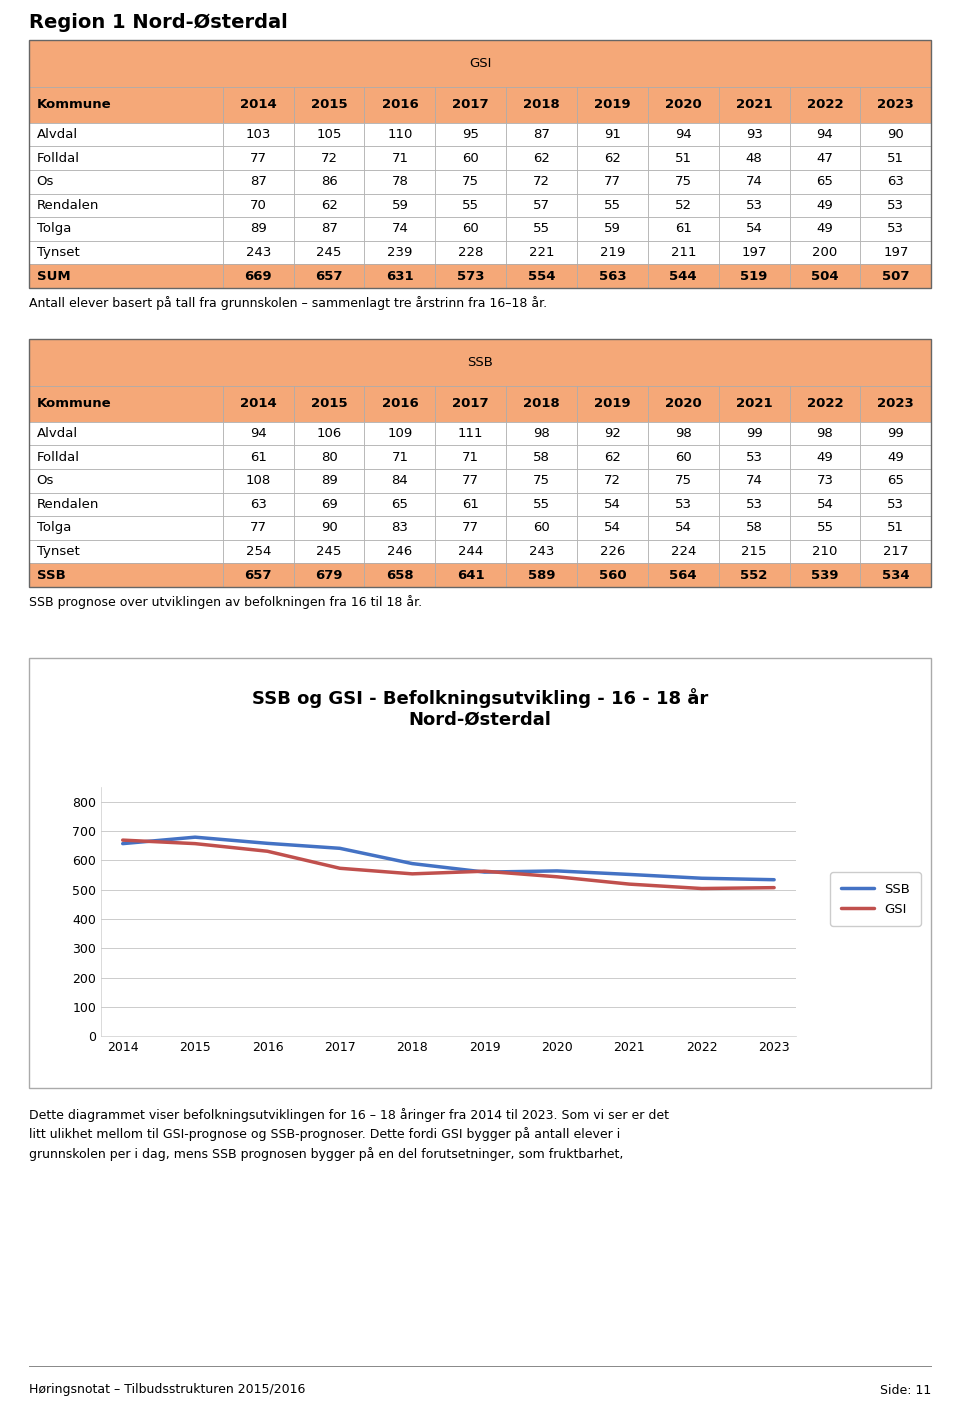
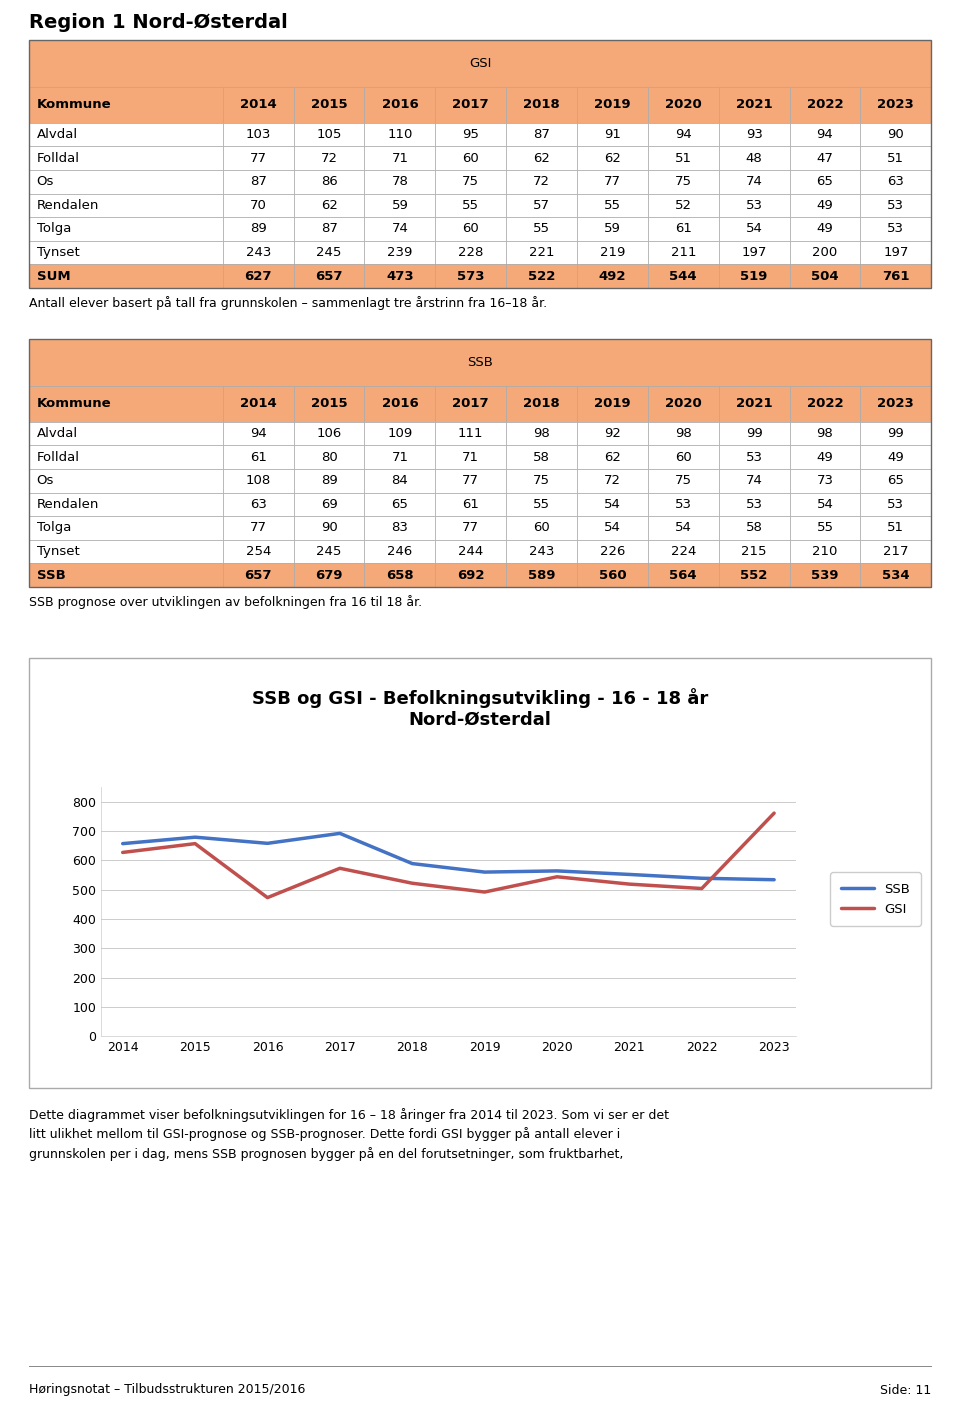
GSI/2014: 669 -> 627
GSI/2016: 631 -> 473
SSB/2017: 641 -> 692
GSI/2018: 554 -> 522
GSI/2019: 563 -> 492
GSI/2023: 507 -> 761
